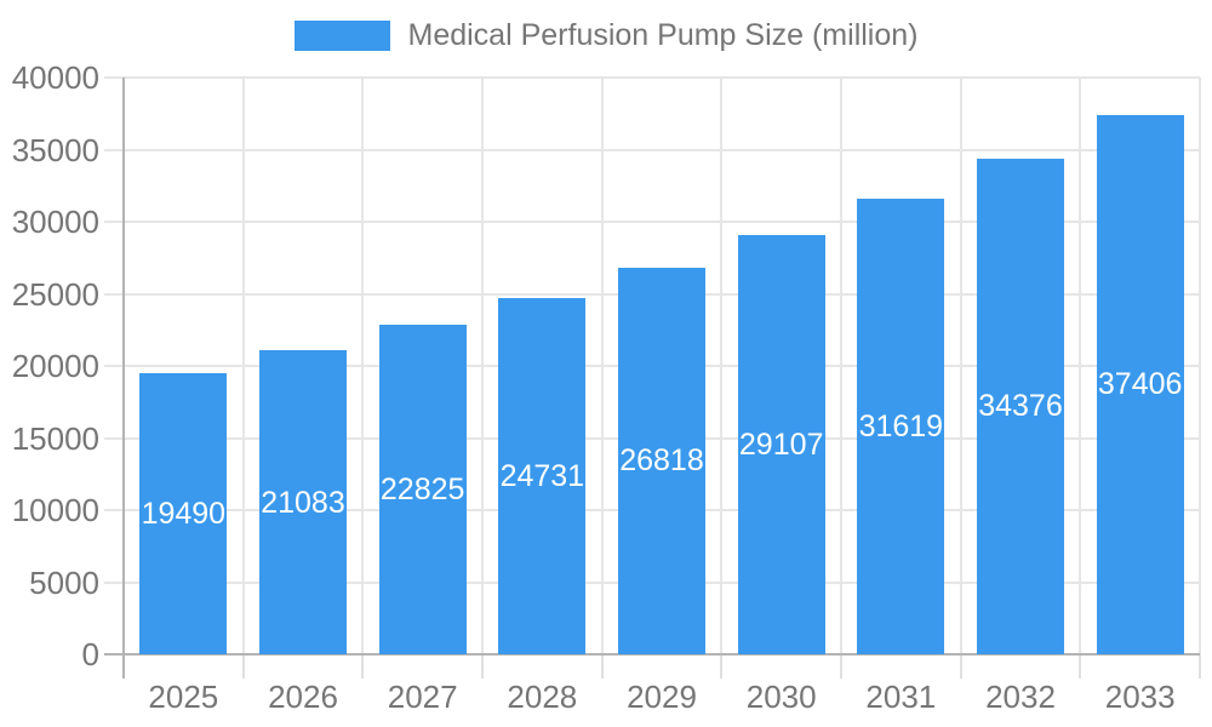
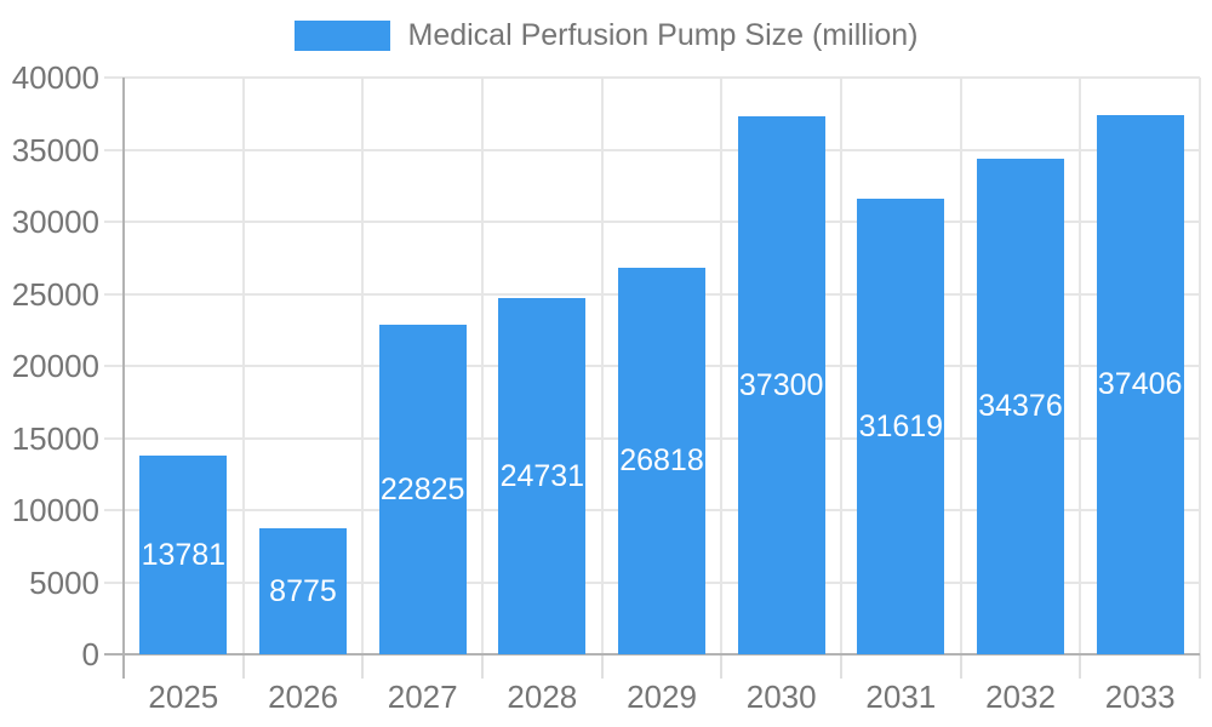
2025: 19490 -> 13781
2026: 21083 -> 8775
2030: 29107 -> 37300
